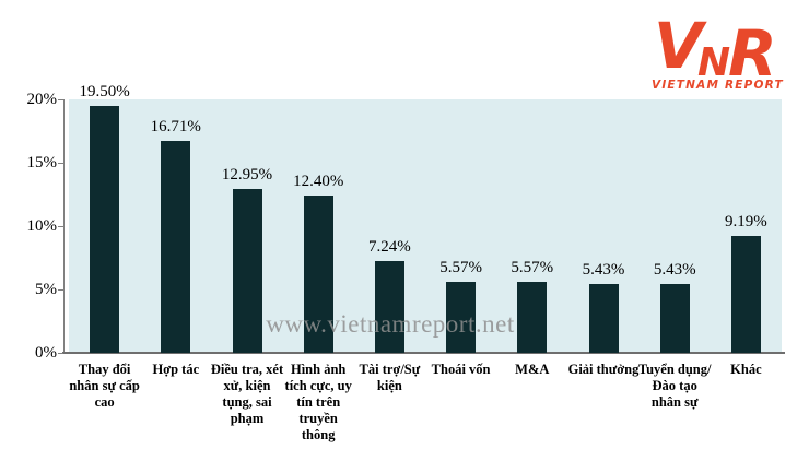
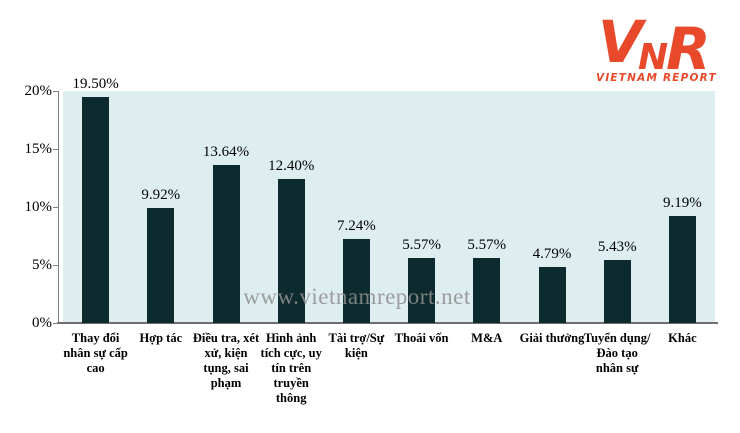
Hợp tác: 16.71% -> 9.92%
Điều tra, xét xử, kiện tụng, sai phạm: 12.95% -> 13.64%
Giải thưởng: 5.43% -> 4.79%
